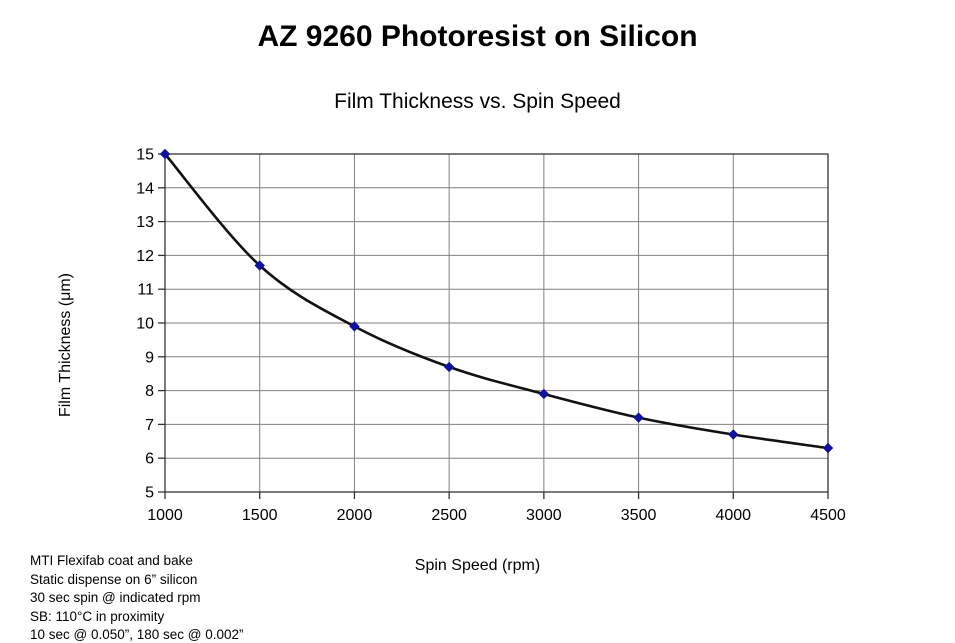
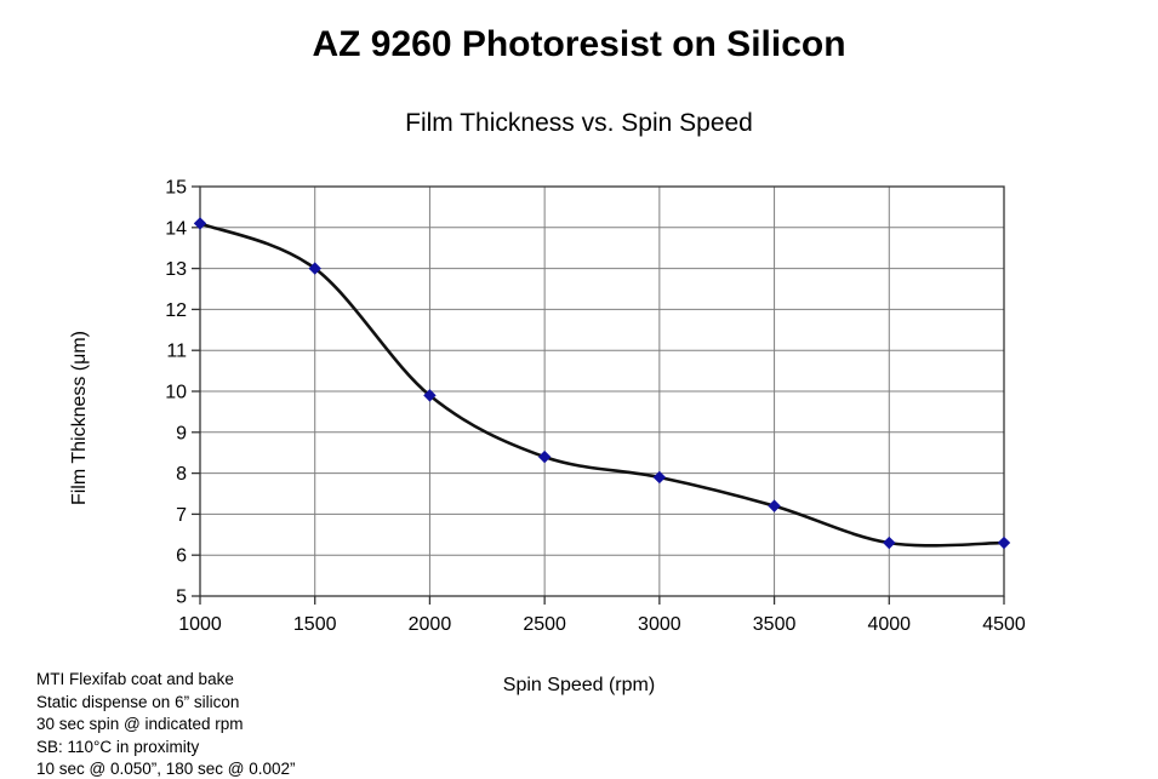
1000: 15.0 -> 14.1
1500: 11.7 -> 13.0
2500: 8.7 -> 8.4
4000: 6.7 -> 6.3
